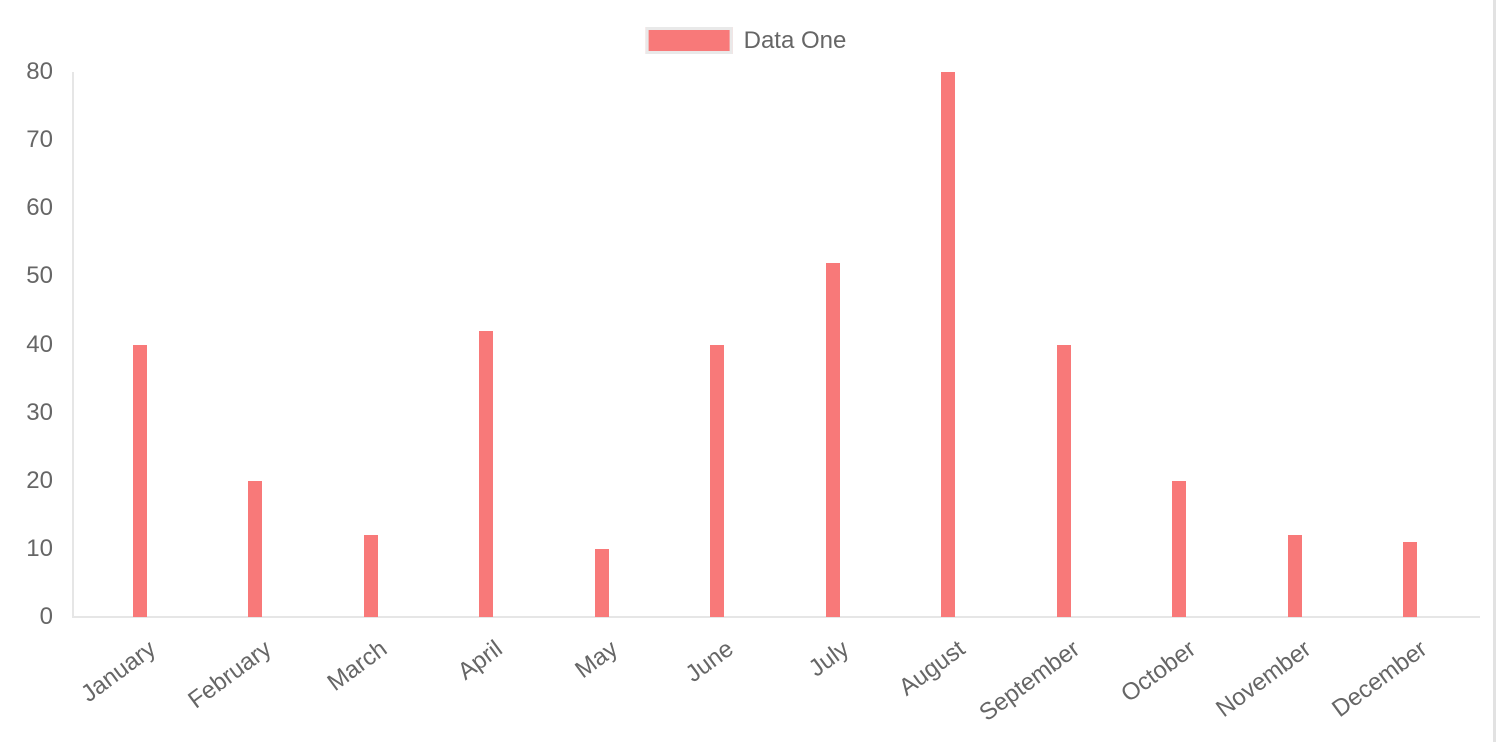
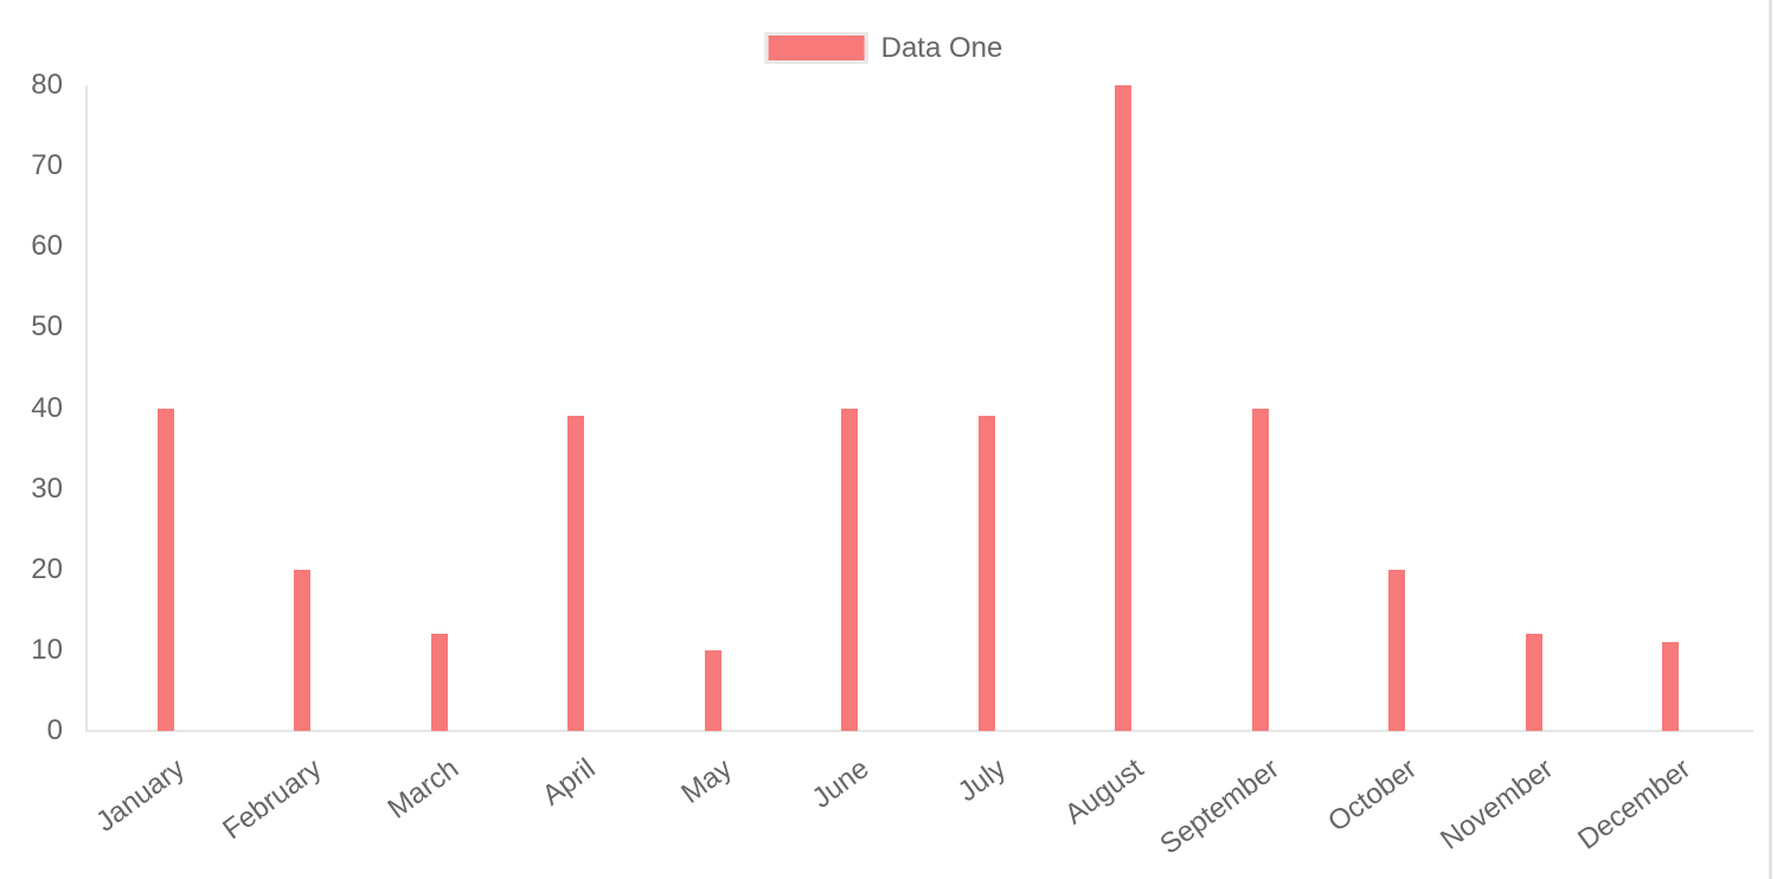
April: 42 -> 39
July: 52 -> 39
